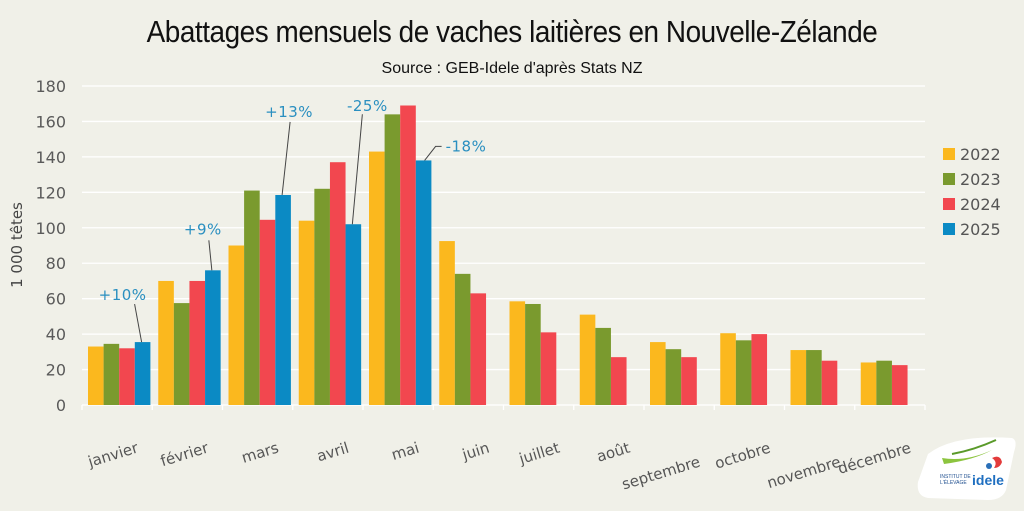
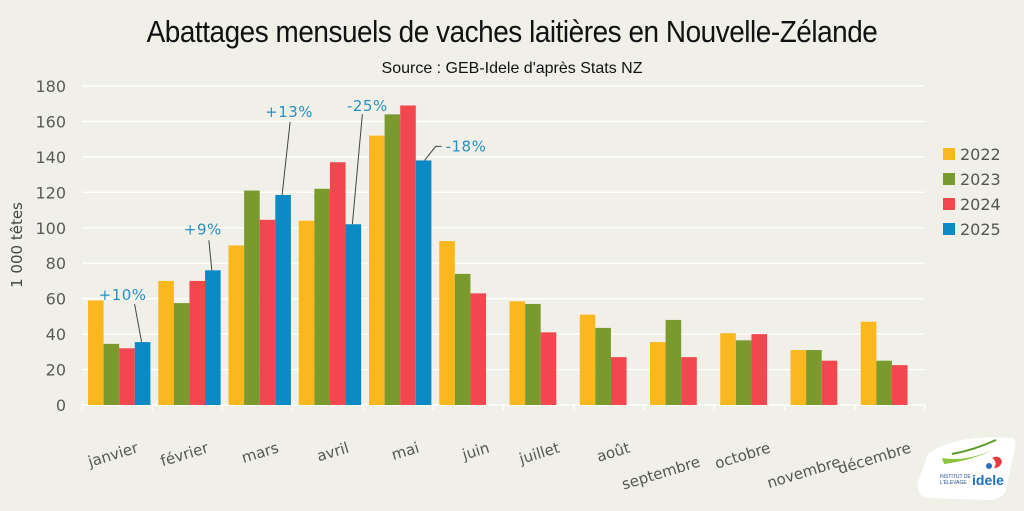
2022/janvier: 33 -> 59
2022/mai: 143 -> 152
2023/septembre: 32 -> 48
2022/décembre: 24 -> 47
